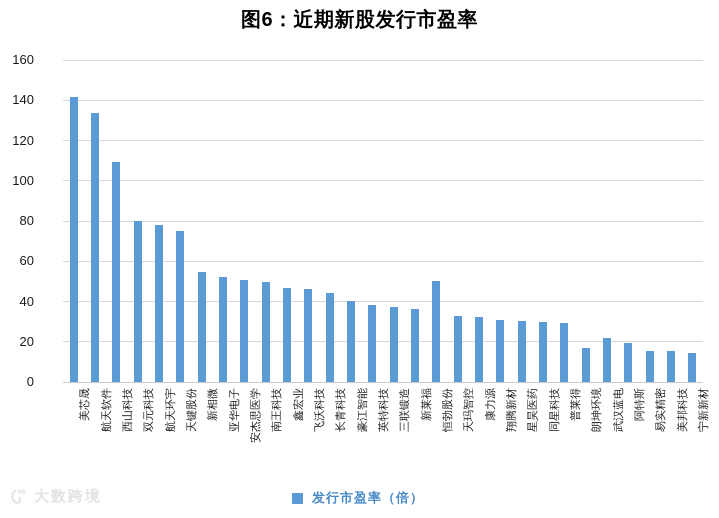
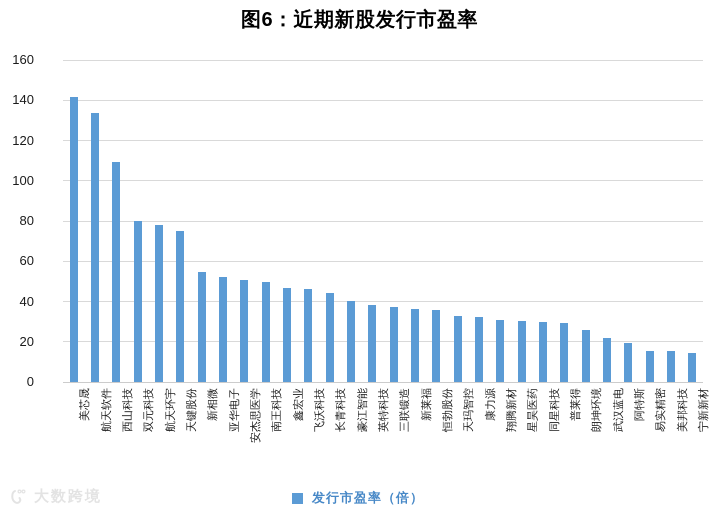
恒勃股份: 50 -> 36
朗坤环境: 17 -> 26
